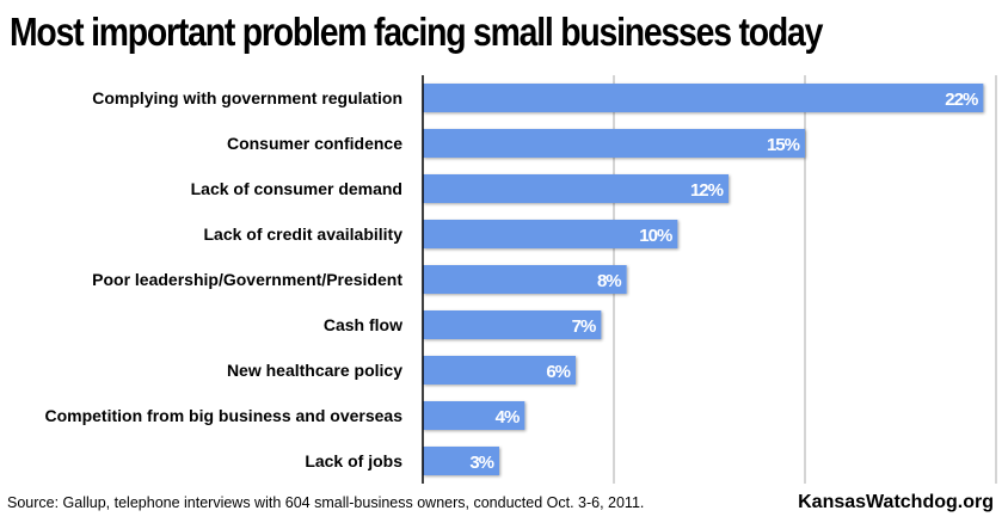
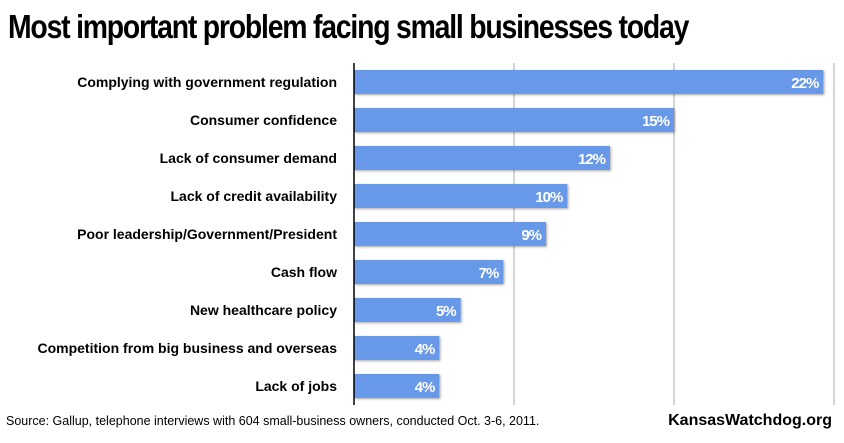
Poor leadership/Government/President: 8% -> 9%
New healthcare policy: 6% -> 5%
Lack of jobs: 3% -> 4%
